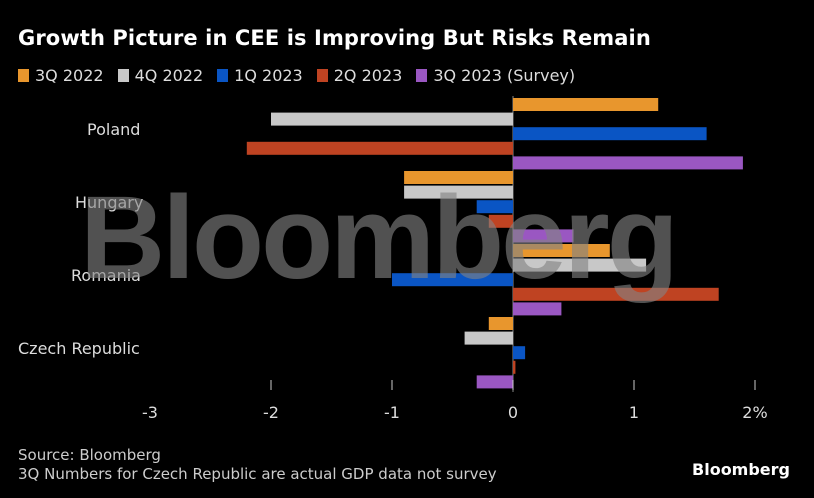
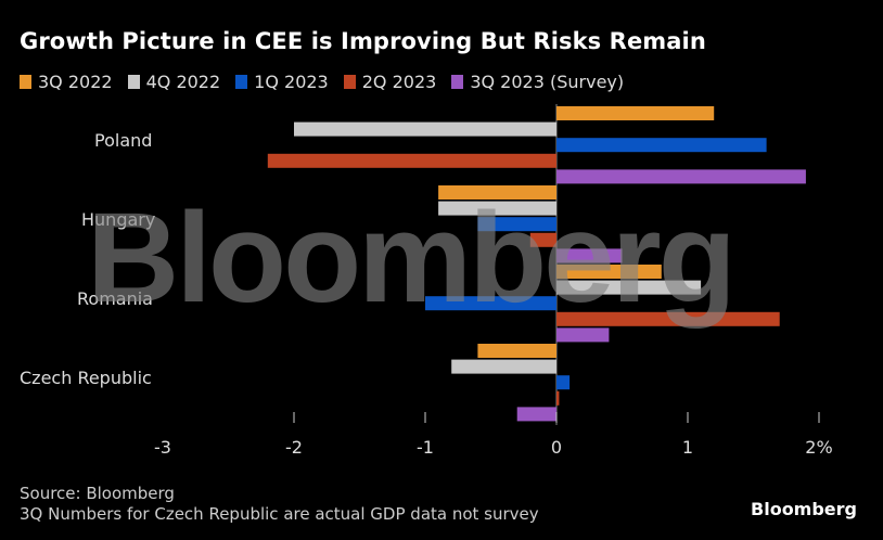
1Q 2023/Hungary: -0.3% -> -0.6%
3Q 2022/Czech Republic: -0.2% -> -0.6%
4Q 2022/Czech Republic: -0.4% -> -0.8%
